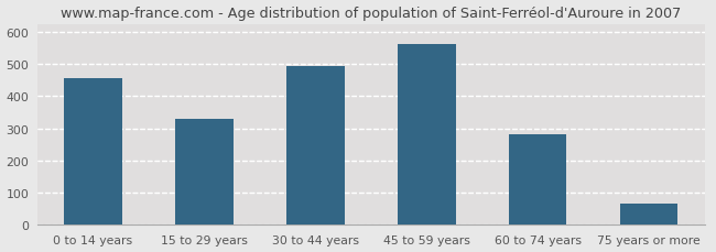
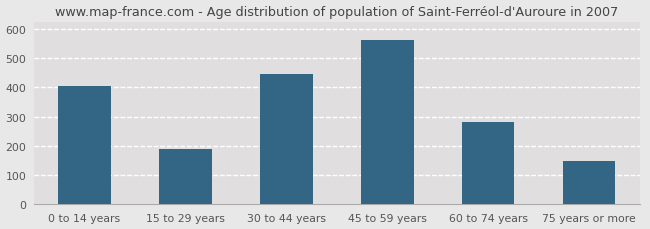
0 to 14 years: 455 -> 405
15 to 29 years: 330 -> 190
30 to 44 years: 493 -> 445
75 years or more: 68 -> 150
